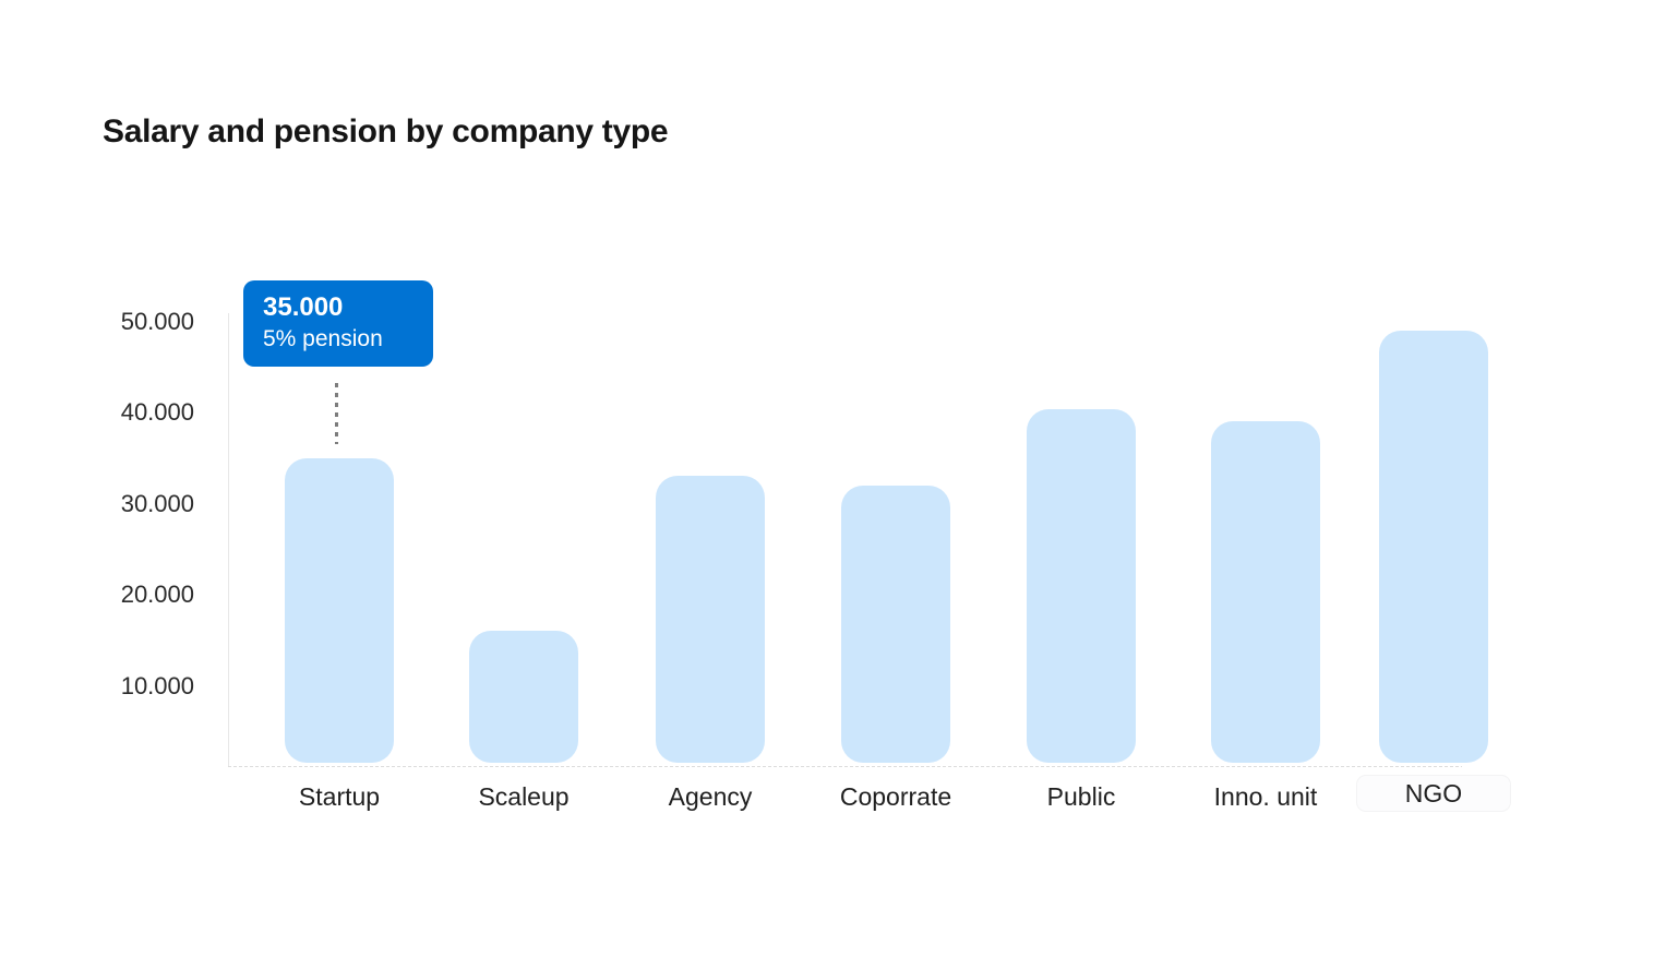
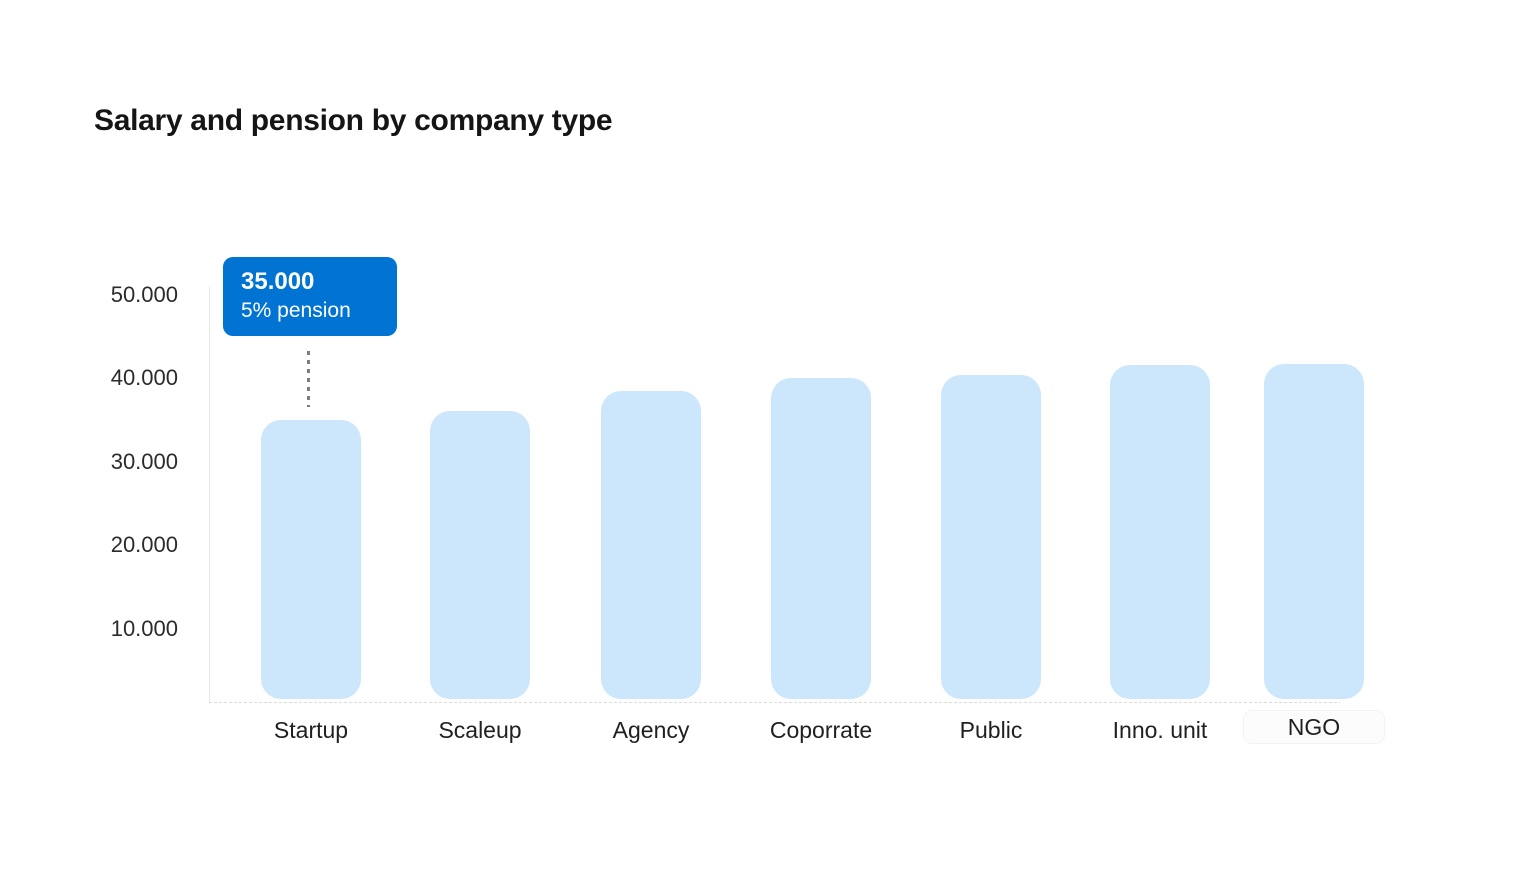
Scaleup: 16000 -> 36000
Agency: 33000 -> 38000
Coporrate: 32000 -> 40000
Inno. unit: 39000 -> 42000
NGO: 49000 -> 42000
